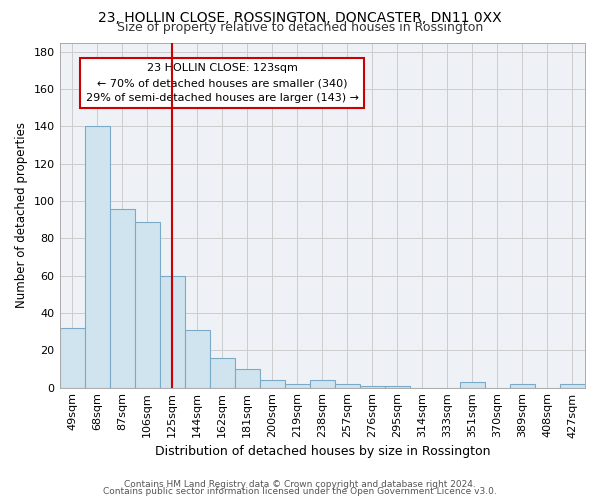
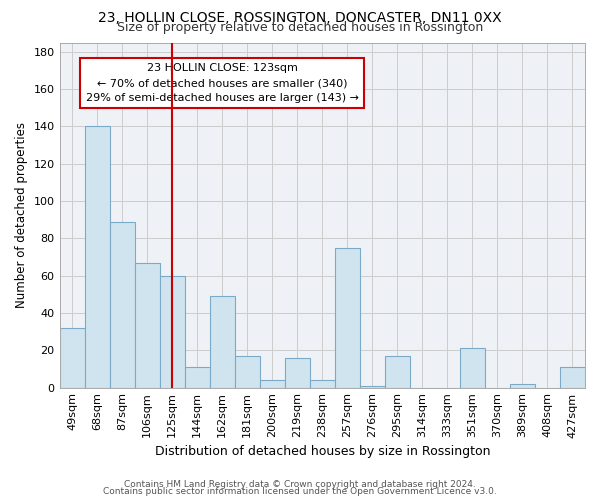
87sqm: 96 -> 89
106sqm: 89 -> 67
144sqm: 31 -> 11
162sqm: 16 -> 49
181sqm: 10 -> 17
219sqm: 2 -> 16
257sqm: 2 -> 75
295sqm: 1 -> 17
351sqm: 3 -> 21
427sqm: 2 -> 11
